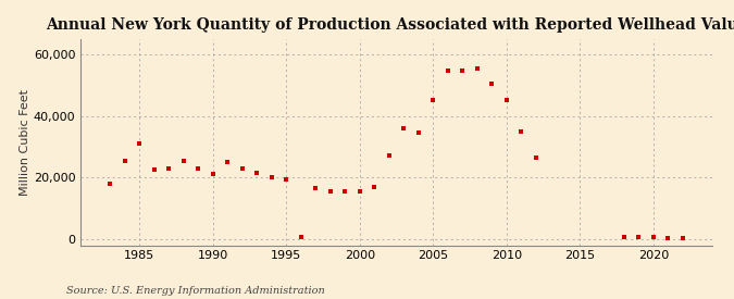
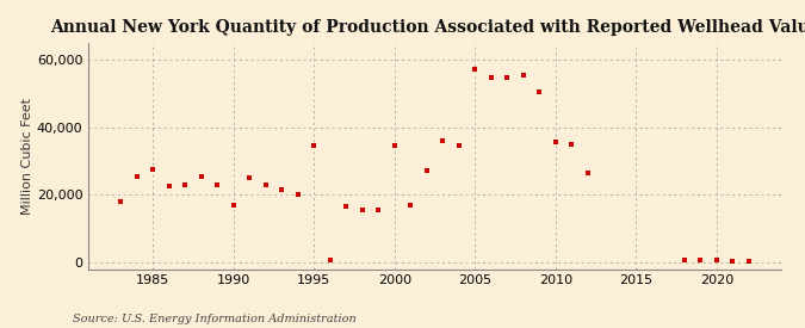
1985: 31,000 -> 27,500
1990: 21,000 -> 17,000
1995: 19,500 -> 34,500
2000: 15,500 -> 34,500
2005: 45,000 -> 57,000
2010: 45,000 -> 35,500
